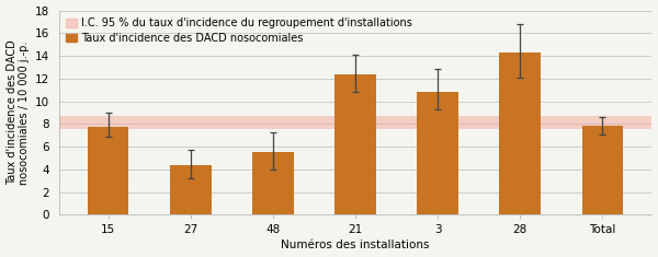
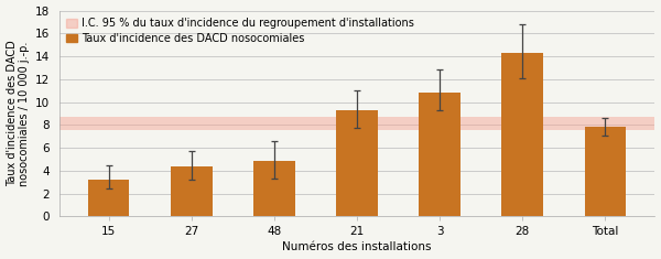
15: 7.7 -> 3.2
48: 5.5 -> 4.8
21: 12.4 -> 9.3
